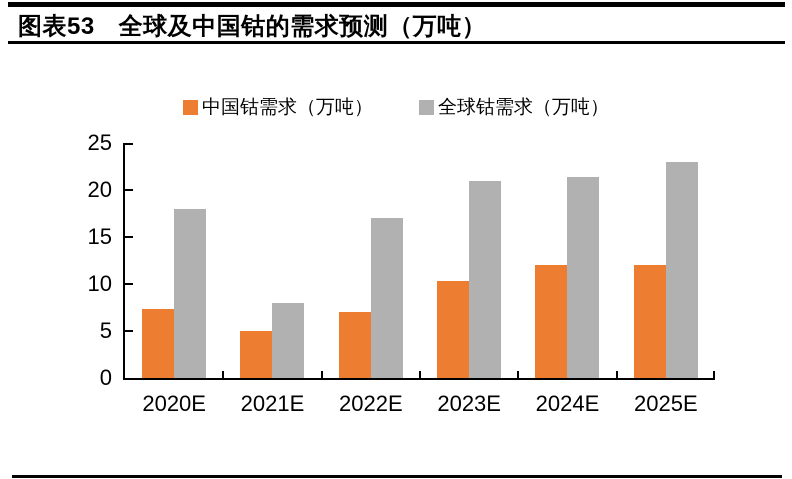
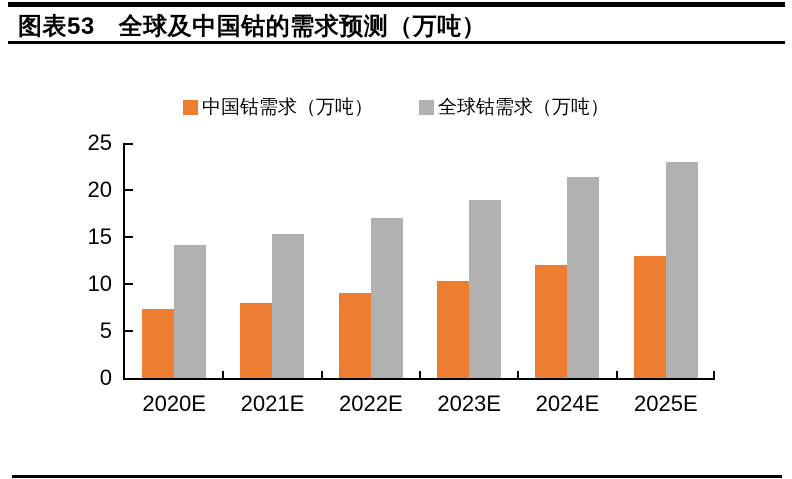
全球钴需求（万吨）/2020E: 18 -> 14
中国钴需求（万吨）/2021E: 5 -> 8
全球钴需求（万吨）/2021E: 8 -> 15
中国钴需求（万吨）/2022E: 7 -> 9
全球钴需求（万吨）/2023E: 21 -> 19
中国钴需求（万吨）/2025E: 12 -> 13
